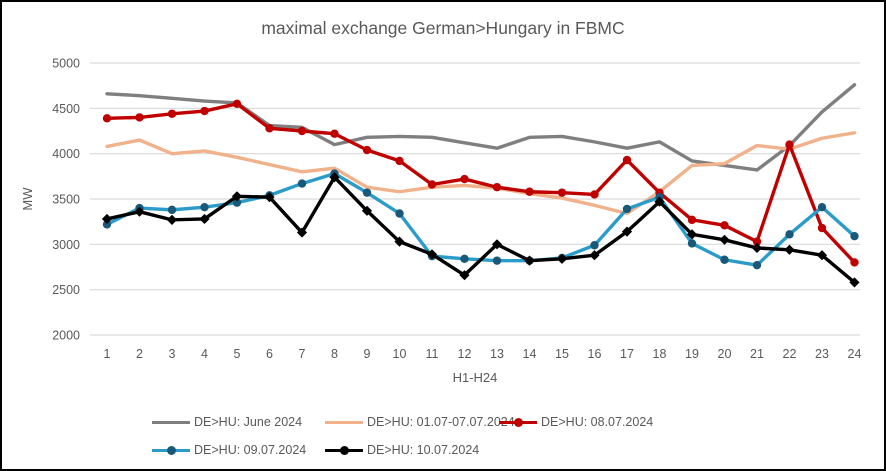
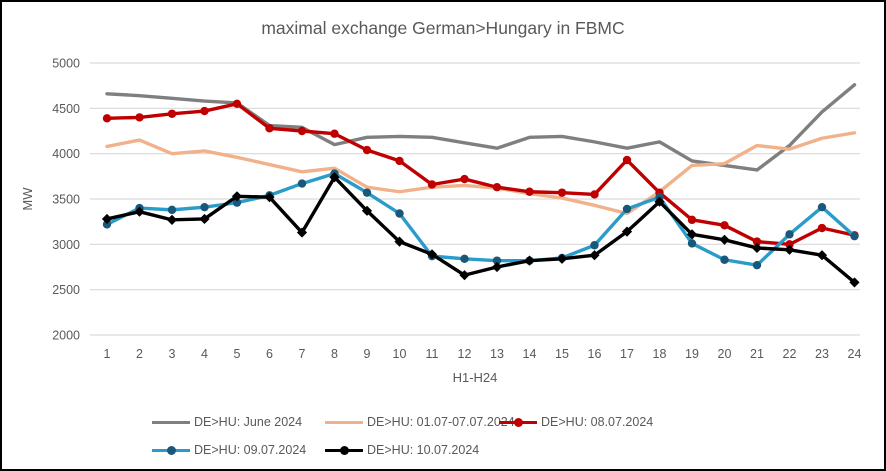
DE>HU: 10.07.2024/13: 3000 -> 2800
DE>HU: 08.07.2024/22: 4100 -> 3000
DE>HU: 08.07.2024/24: 2800 -> 3100
